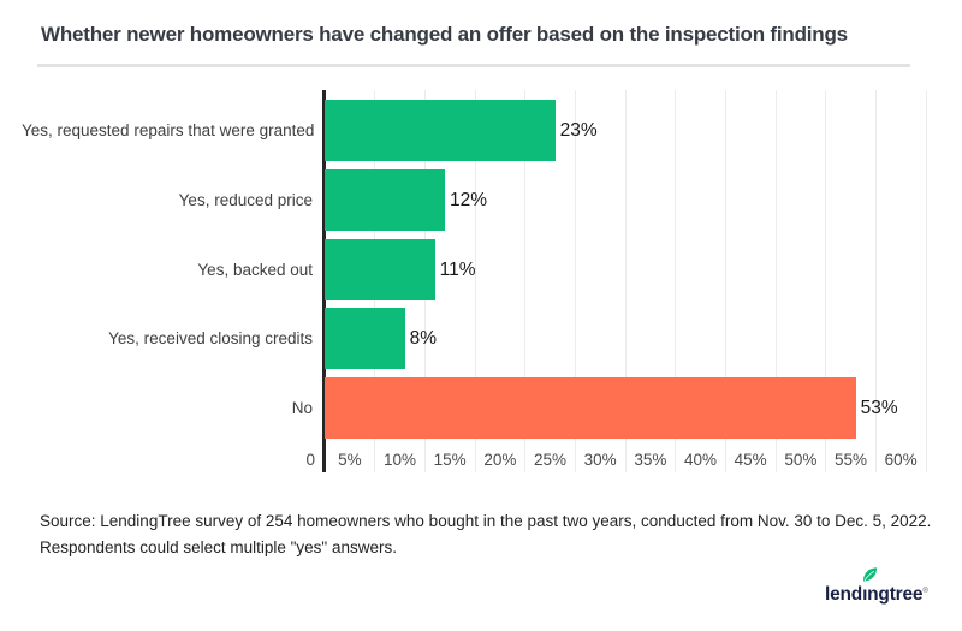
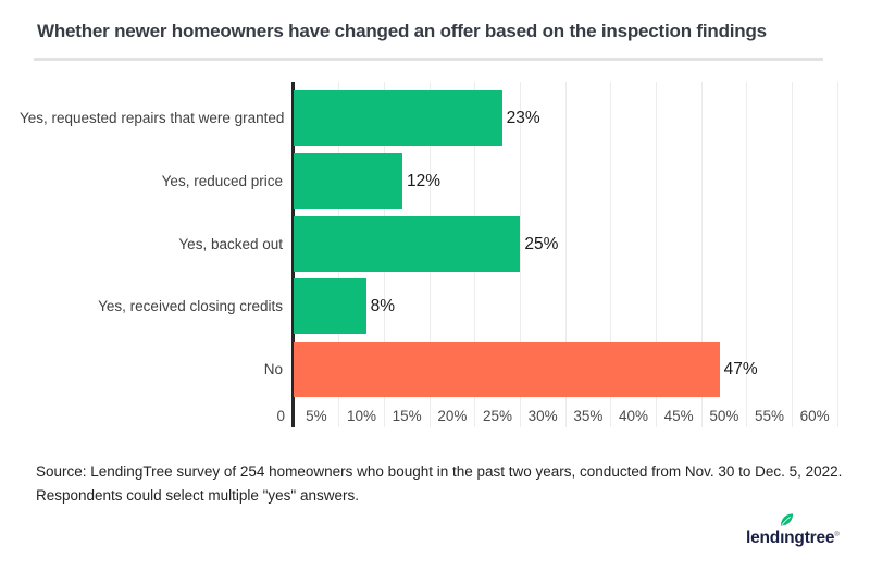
Yes, backed out: 11% -> 25%
No: 53% -> 47%
